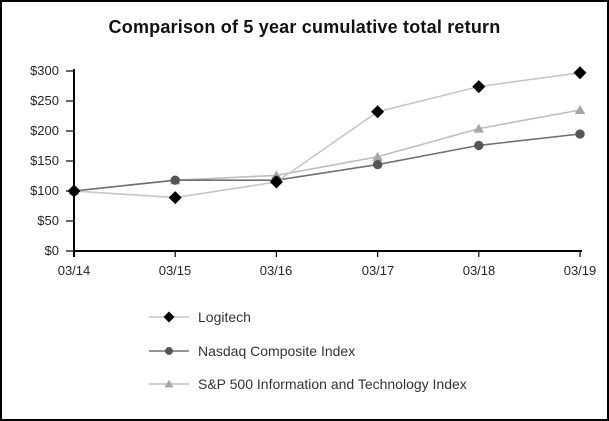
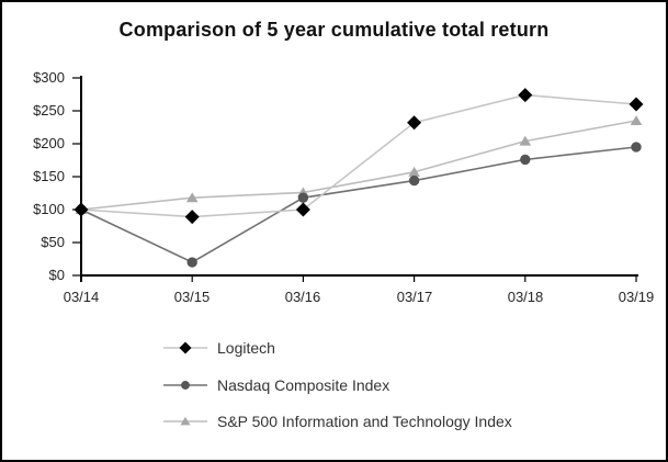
Nasdaq Composite Index/03/15: $120 -> $20
Logitech/03/16: $120 -> $100
Logitech/03/19: $300 -> $260
